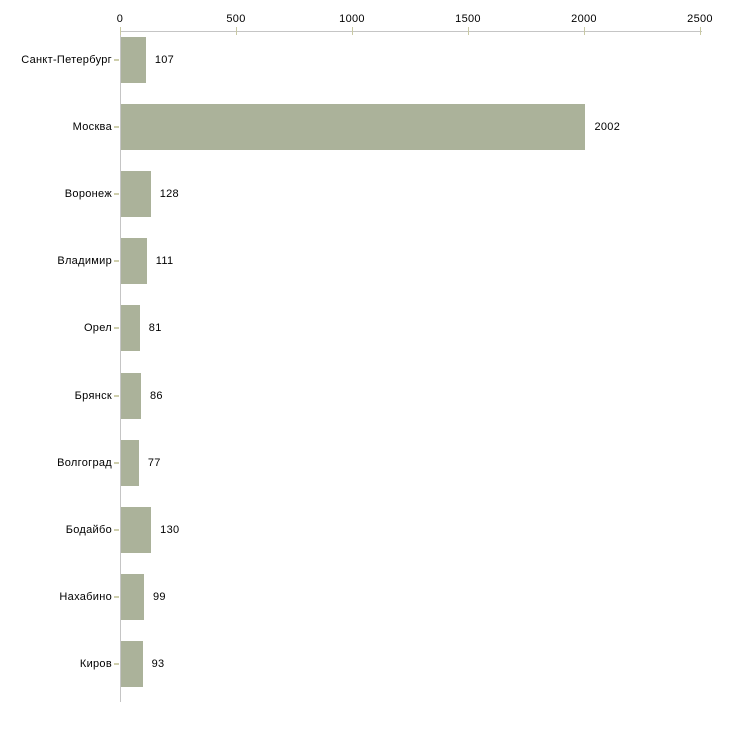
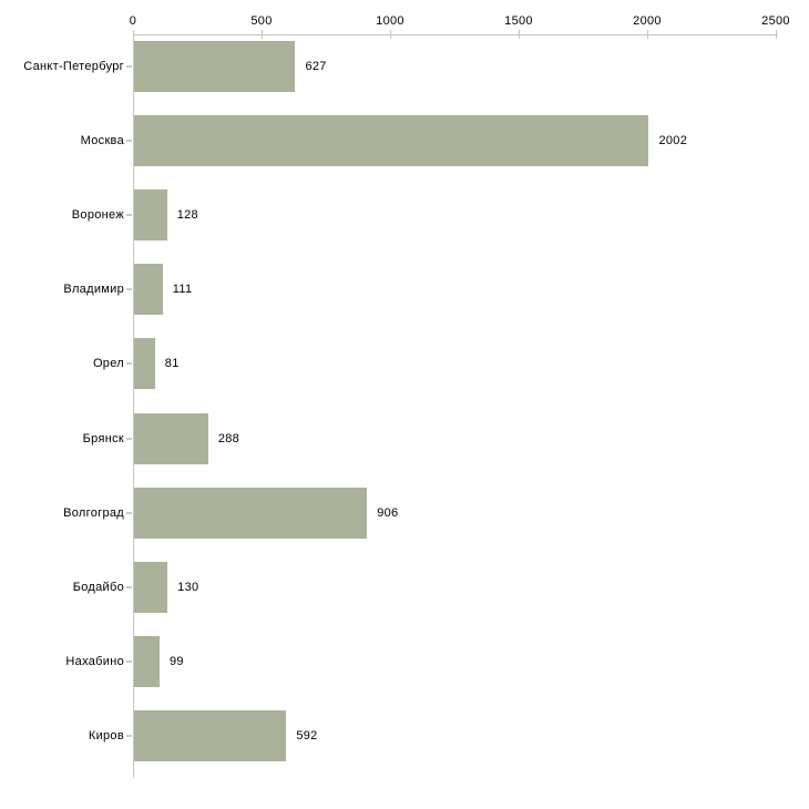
Санкт-Петербург: 107 -> 627
Брянск: 86 -> 288
Волгоград: 77 -> 906
Киров: 93 -> 592
